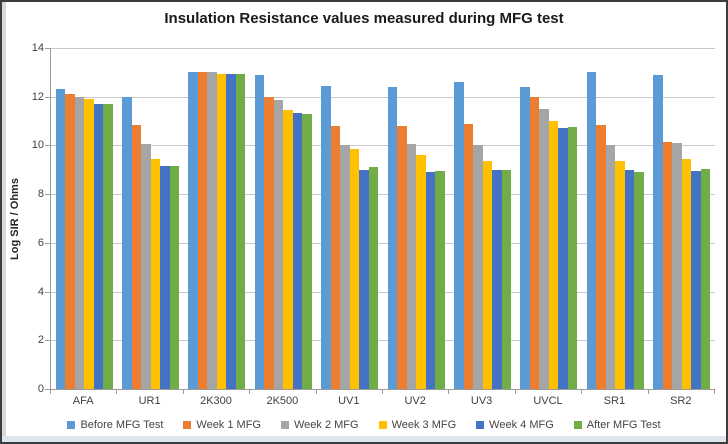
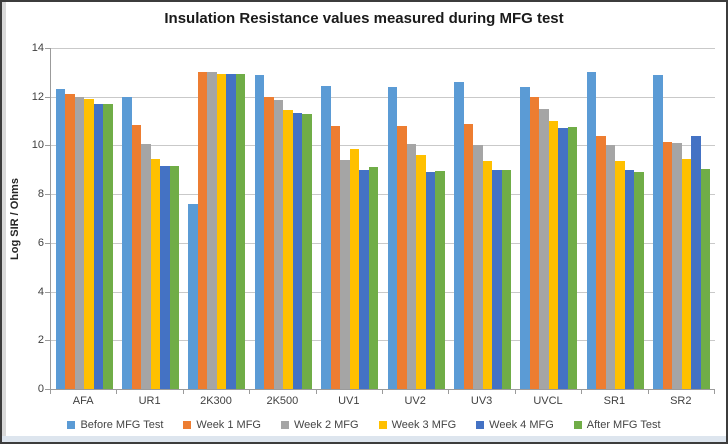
Before MFG Test/2K300: 13.0 -> 7.6
Week 2 MFG/UV1: 10.0 -> 9.4
Week 1 MFG/SR1: 10.8 -> 10.4
Week 4 MFG/SR2: 8.9 -> 10.4
